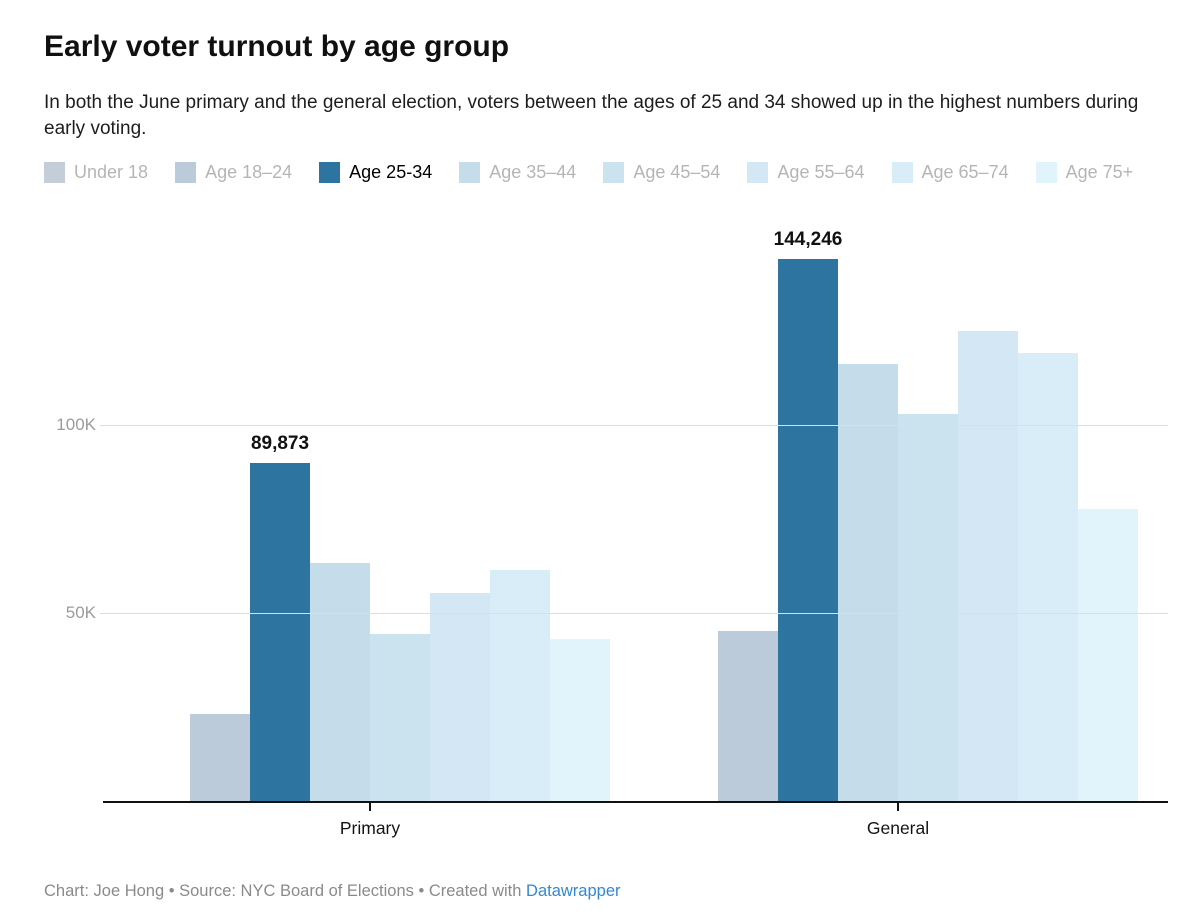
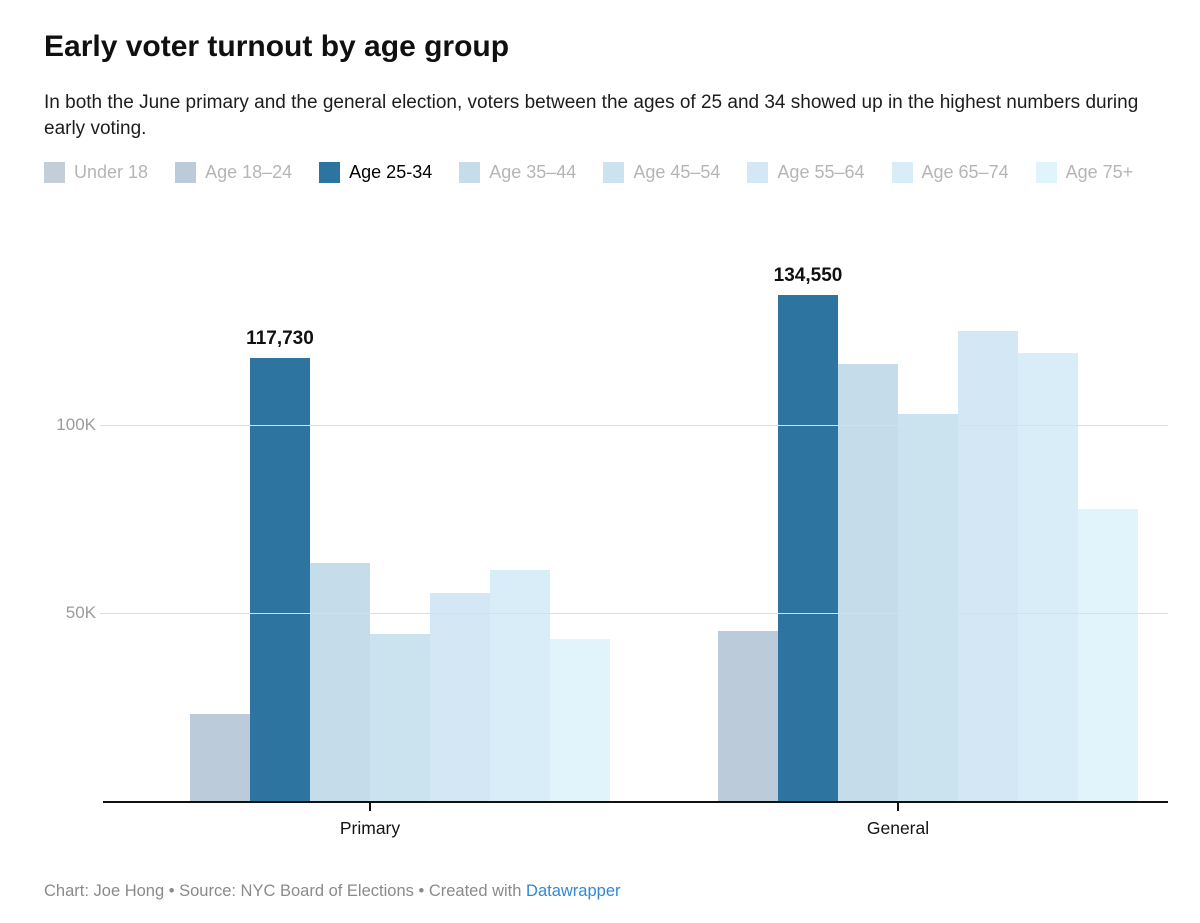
Age 25-34/Primary: 89,873 -> 117,730
Age 25-34/General: 144,246 -> 134,550
